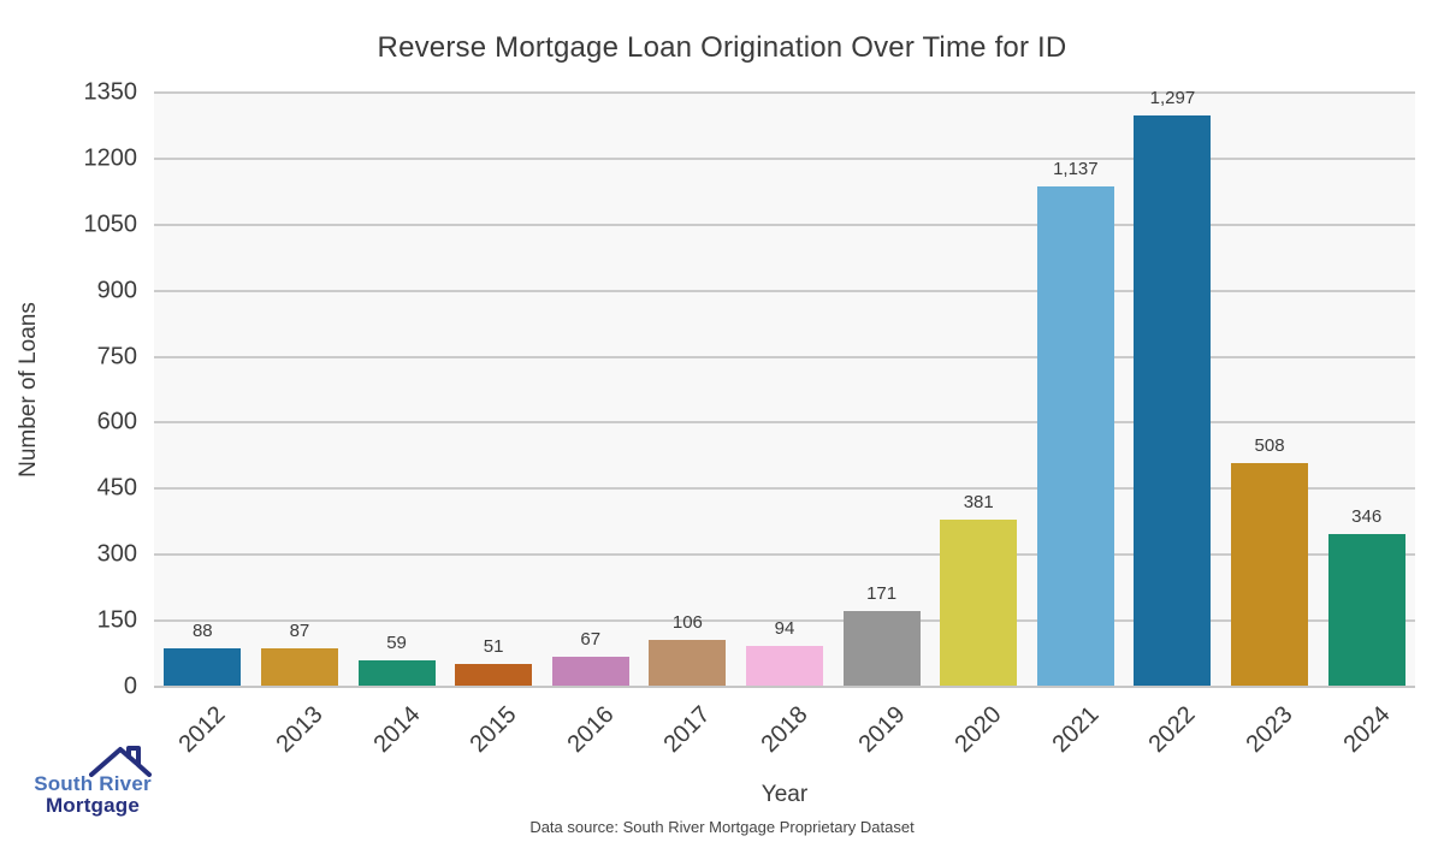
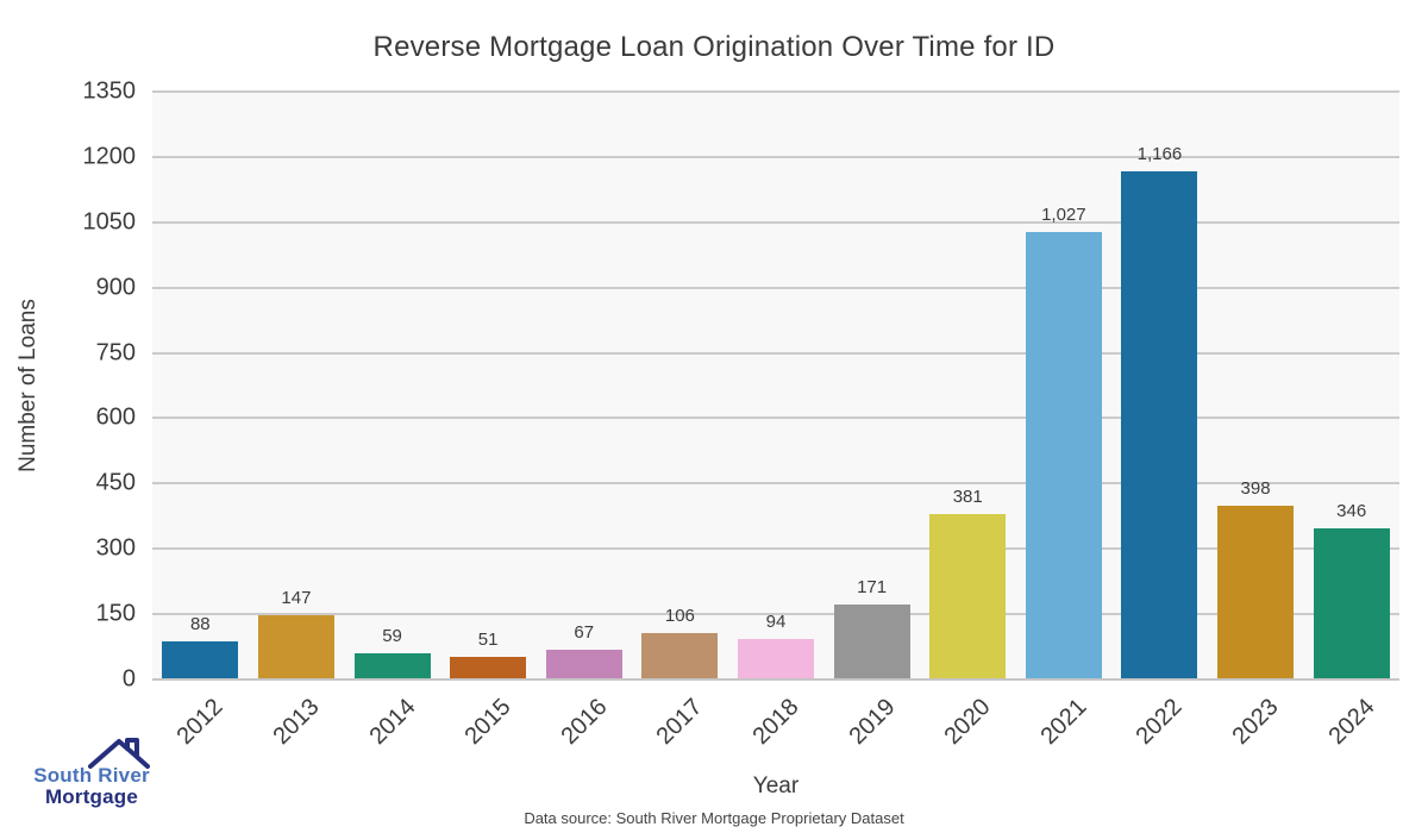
2013: 87 -> 147
2021: 1,137 -> 1,027
2022: 1,297 -> 1,166
2023: 508 -> 398
